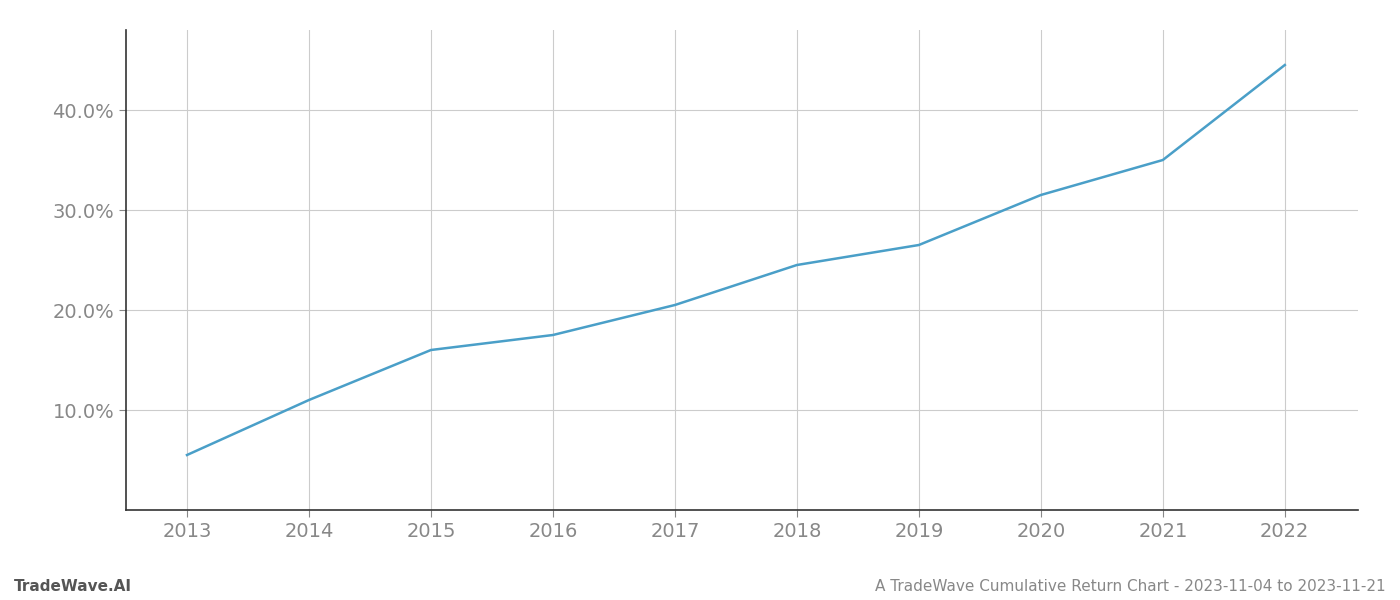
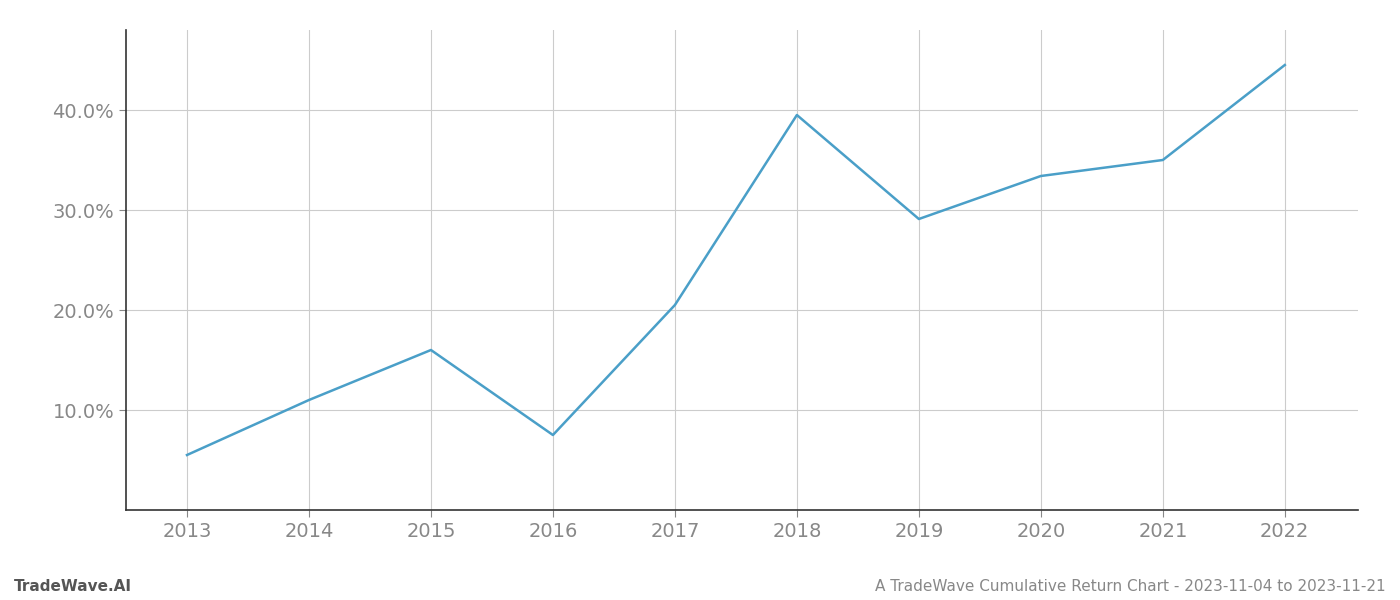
2016: 17.5% -> 7.5%
2018: 24.5% -> 39.5%
2019: 26.5% -> 29.1%
2020: 31.5% -> 33.4%
